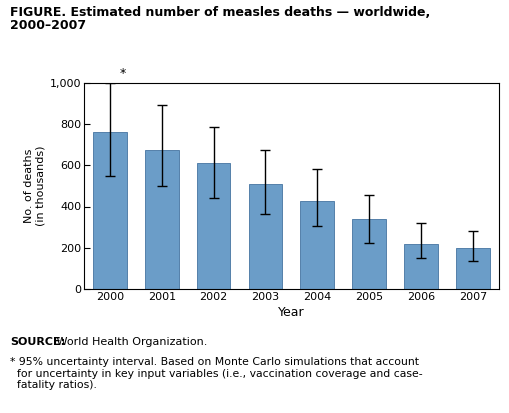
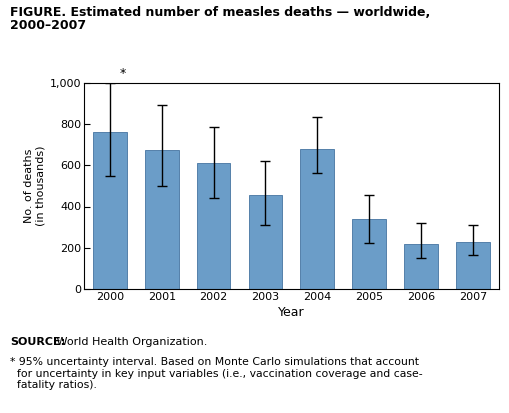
2003: 510 -> 455
2004: 425 -> 680
2007: 200 -> 230
